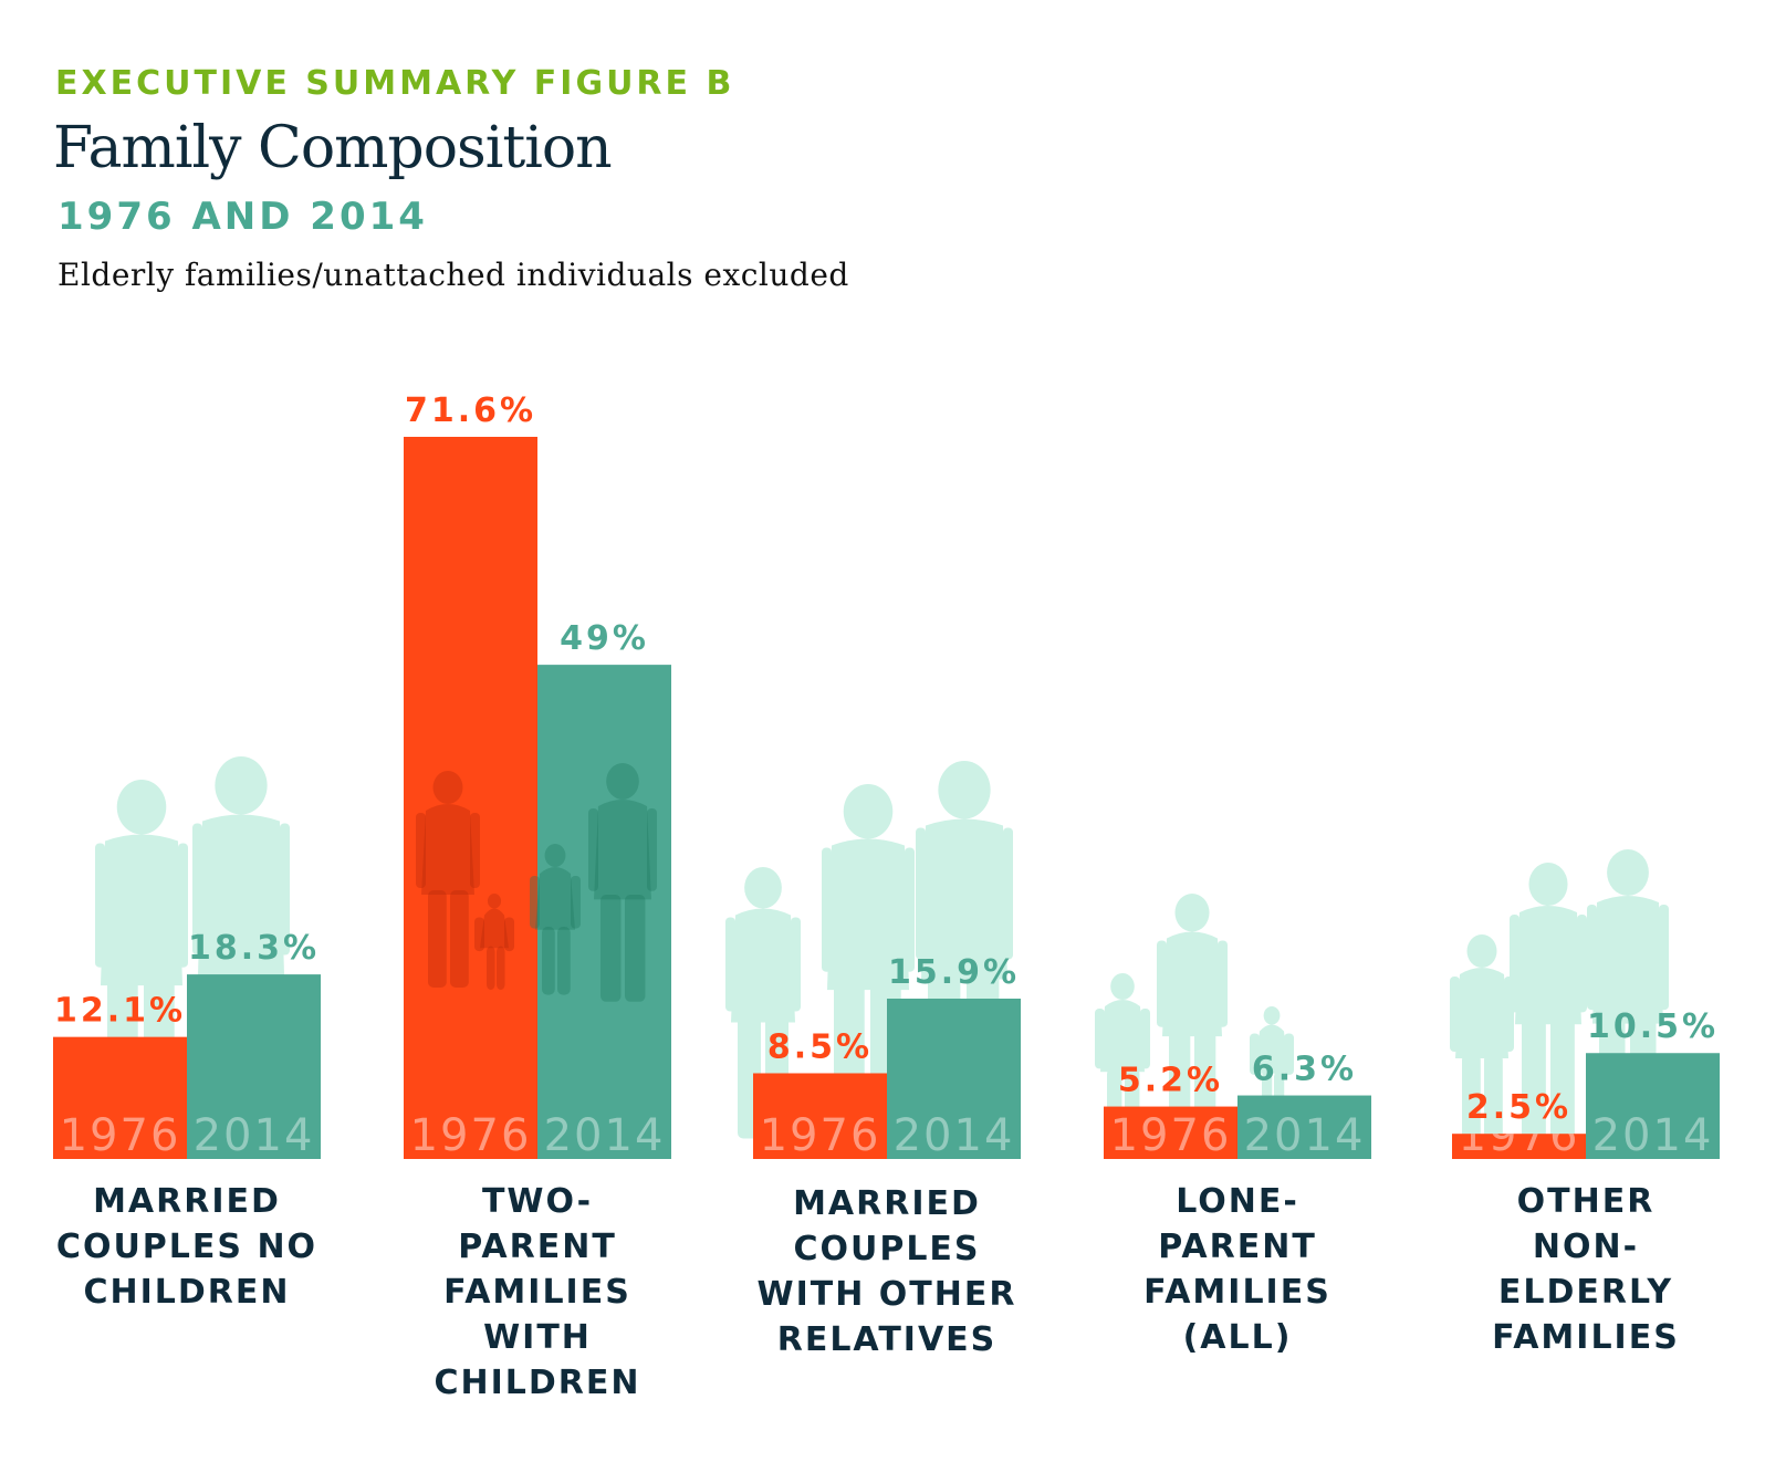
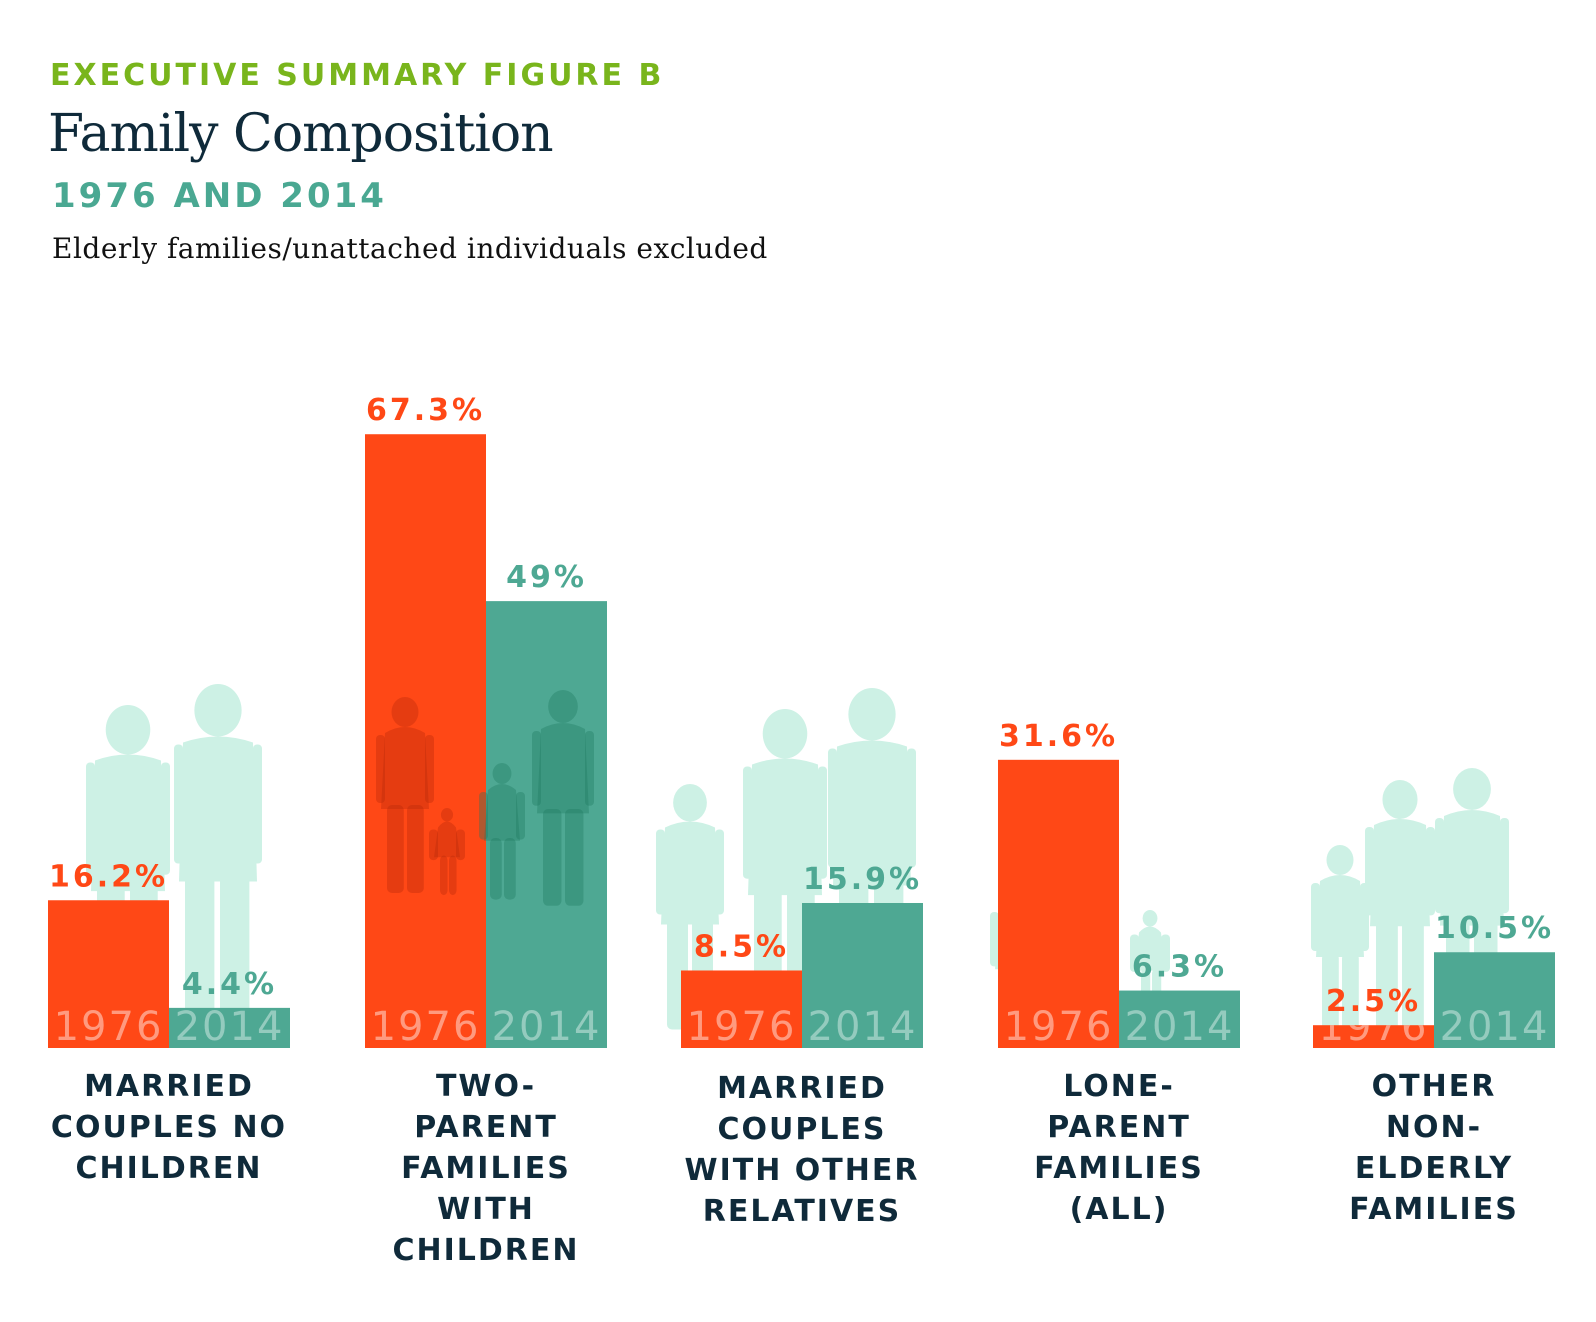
1976/MARRIED COUPLES NO CHILDREN: 12.1% -> 16.2%
2014/MARRIED COUPLES NO CHILDREN: 18.3% -> 4.4%
1976/TWO-PARENT FAMILIES WITH CHILDREN: 71.6% -> 67.3%
1976/LONE-PARENT FAMILIES (ALL): 5.2% -> 31.6%
